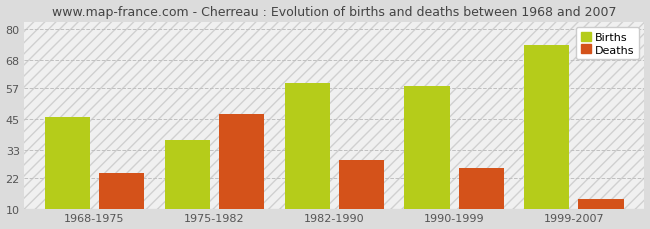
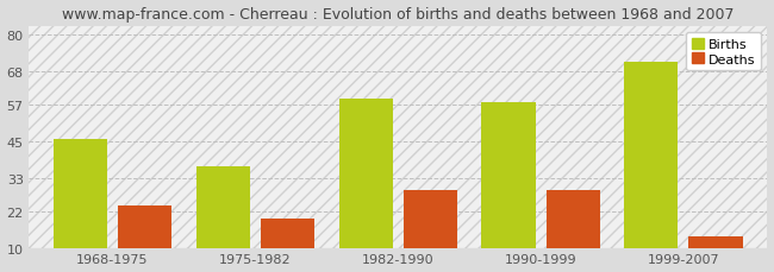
Deaths/1975-1982: 47 -> 20
Deaths/1990-1999: 26 -> 29
Births/1999-2007: 74 -> 71
